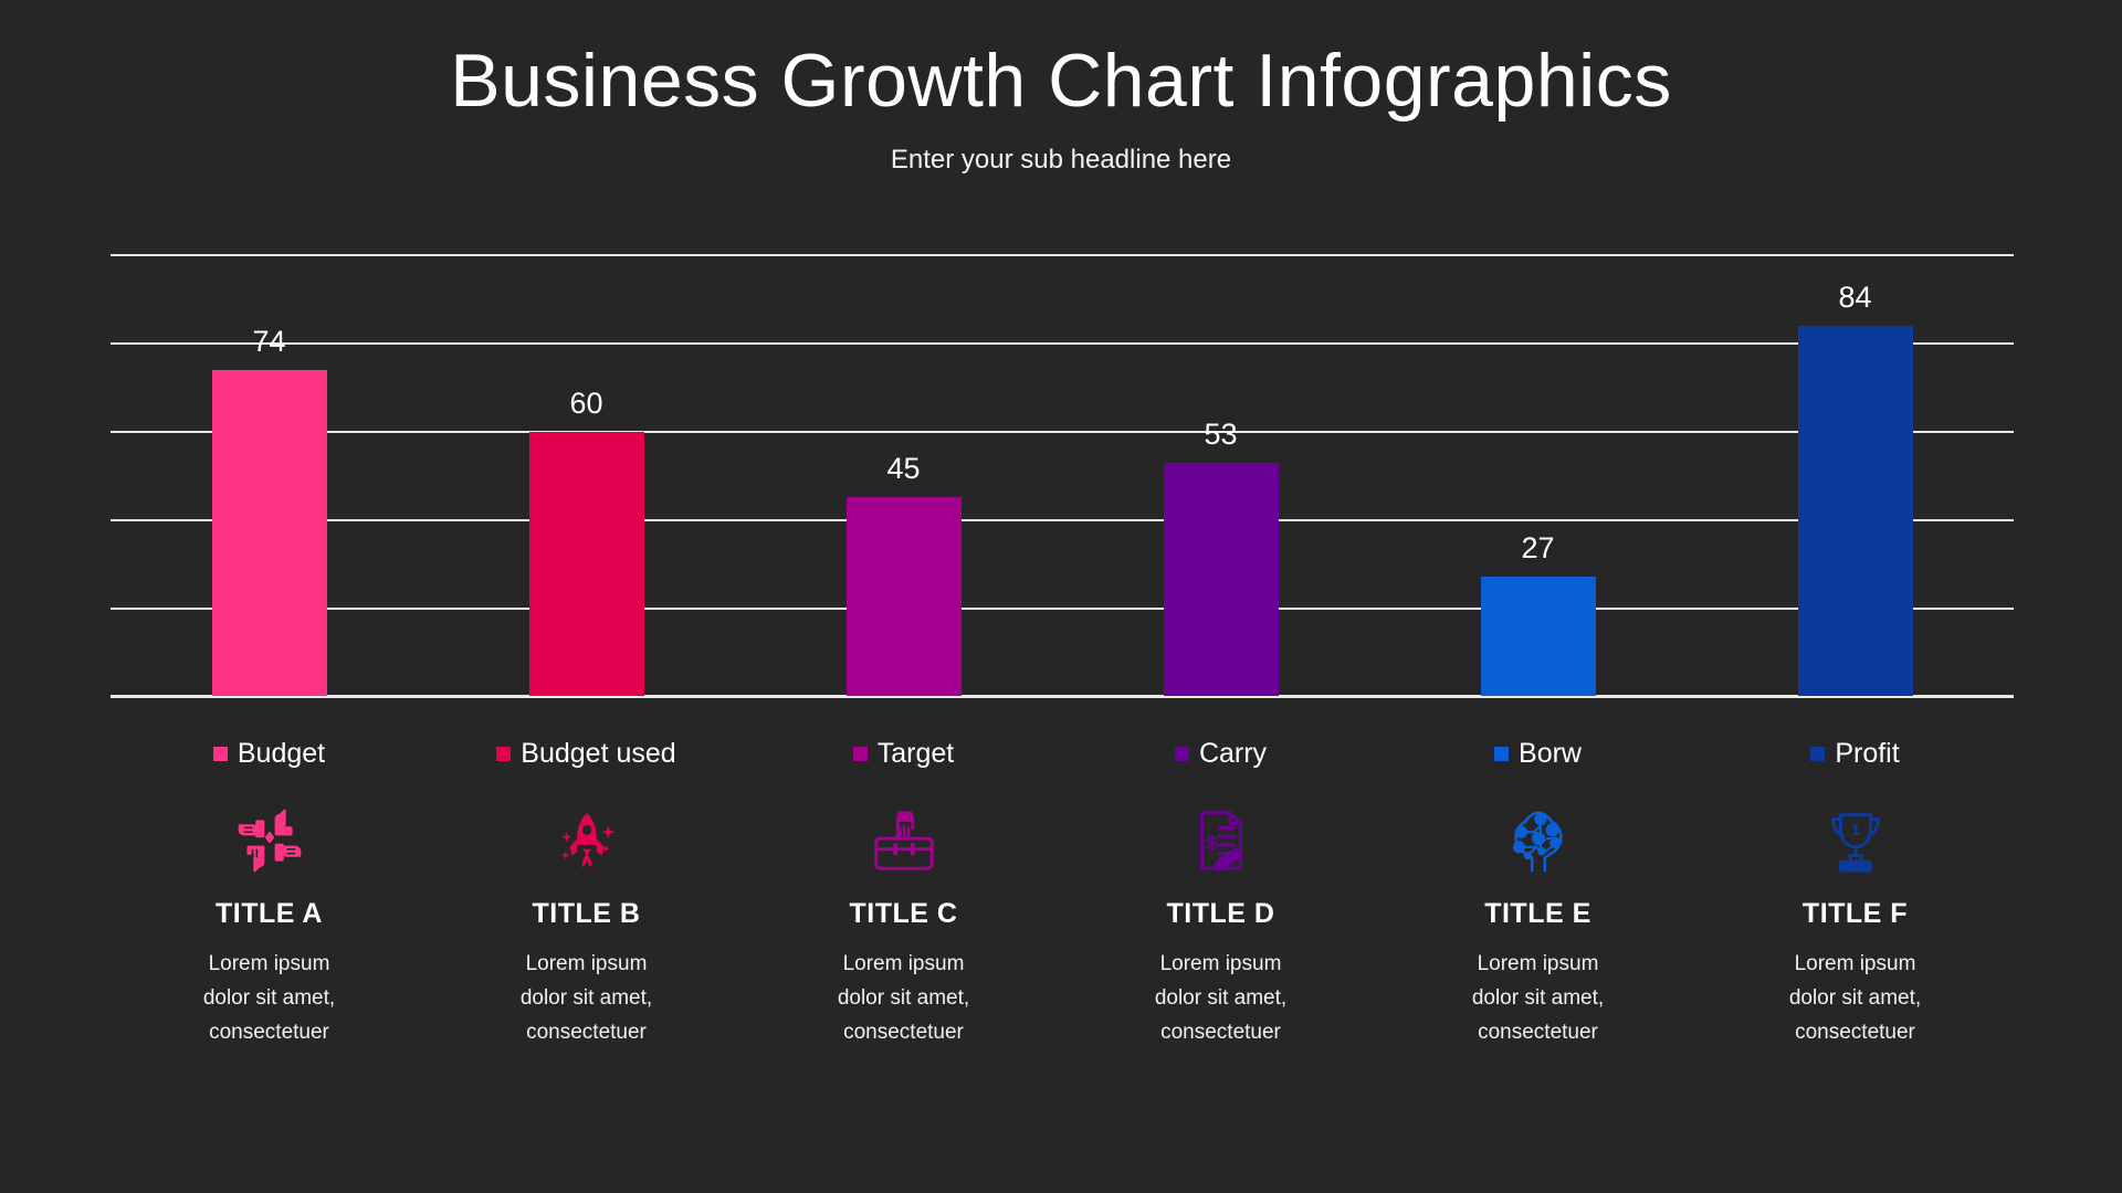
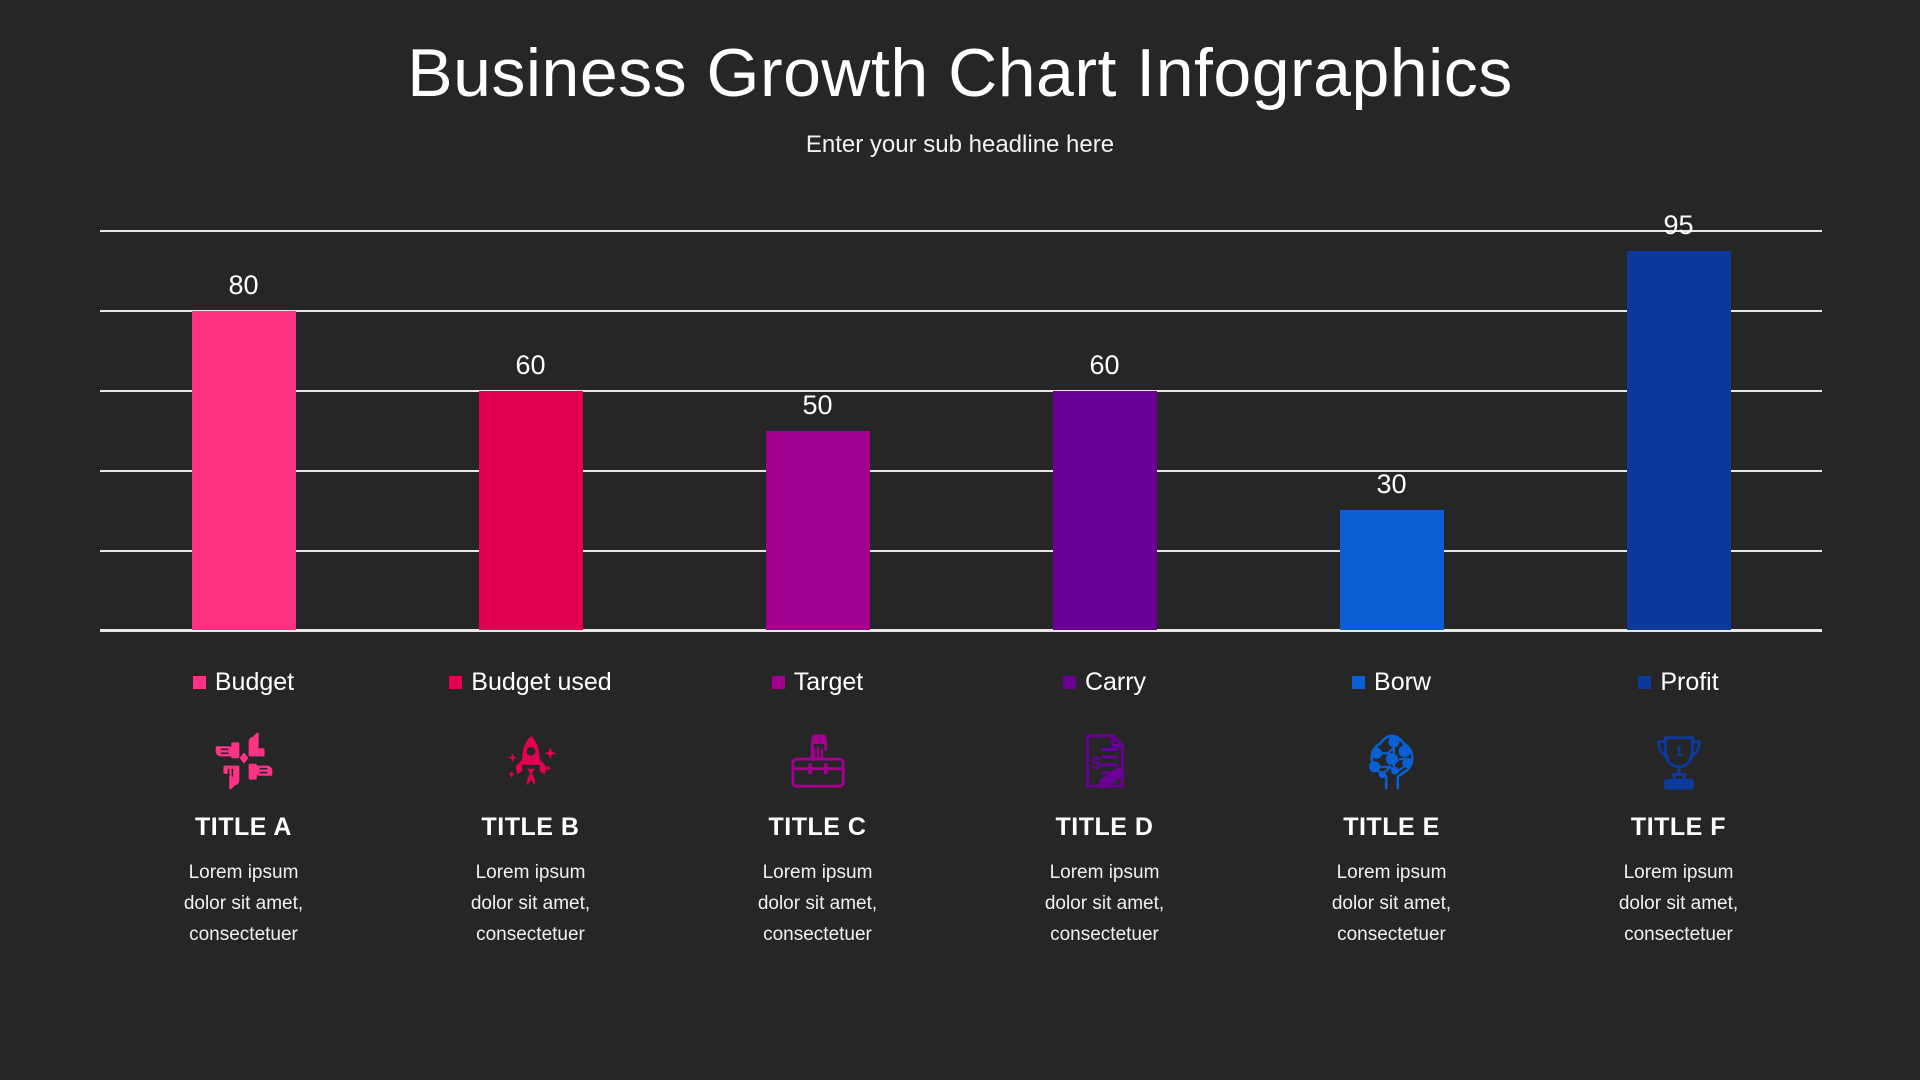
Budget: 74 -> 80
Target: 45 -> 50
Carry: 53 -> 60
Borw: 27 -> 30
Profit: 84 -> 95
